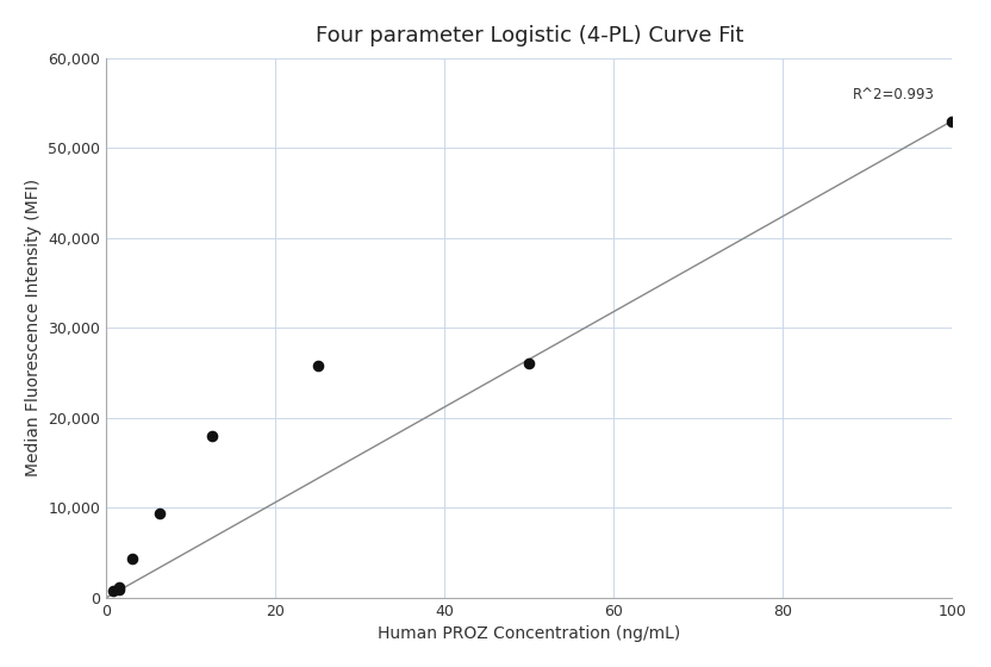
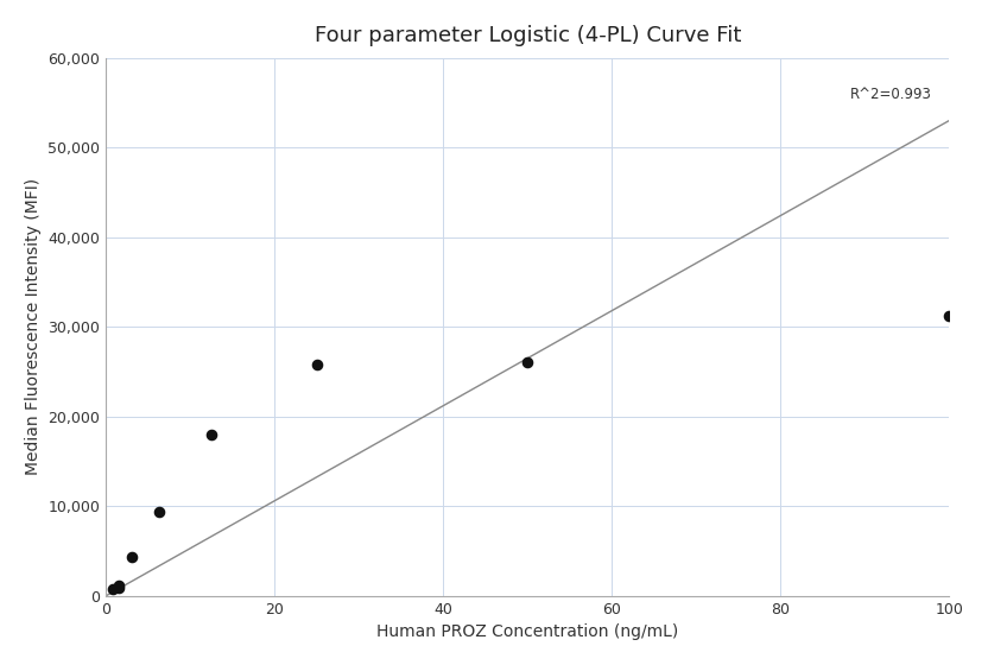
100: 53,000 -> 31,200
